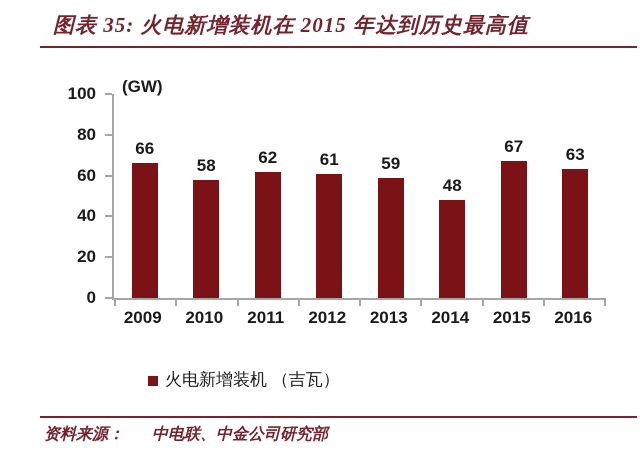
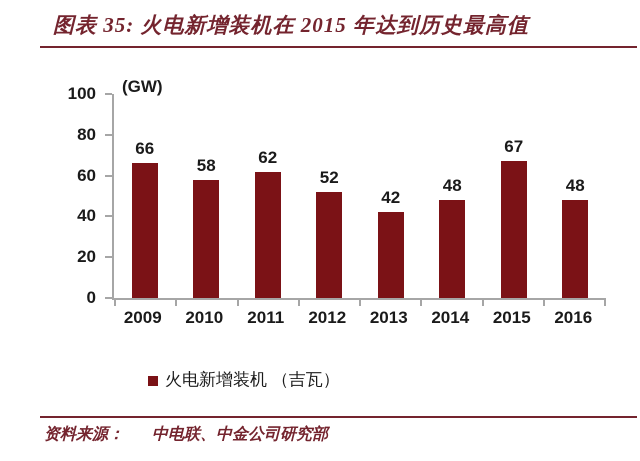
2012: 61 -> 52
2013: 59 -> 42
2016: 63 -> 48
